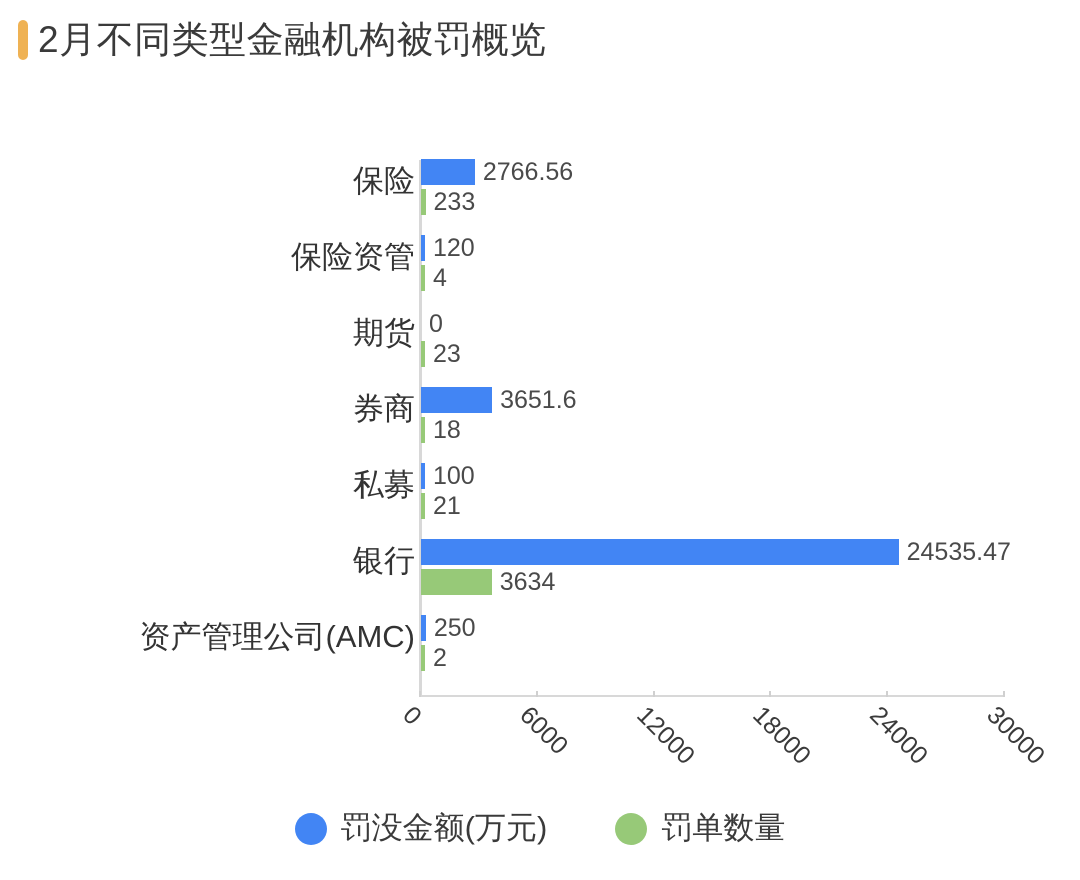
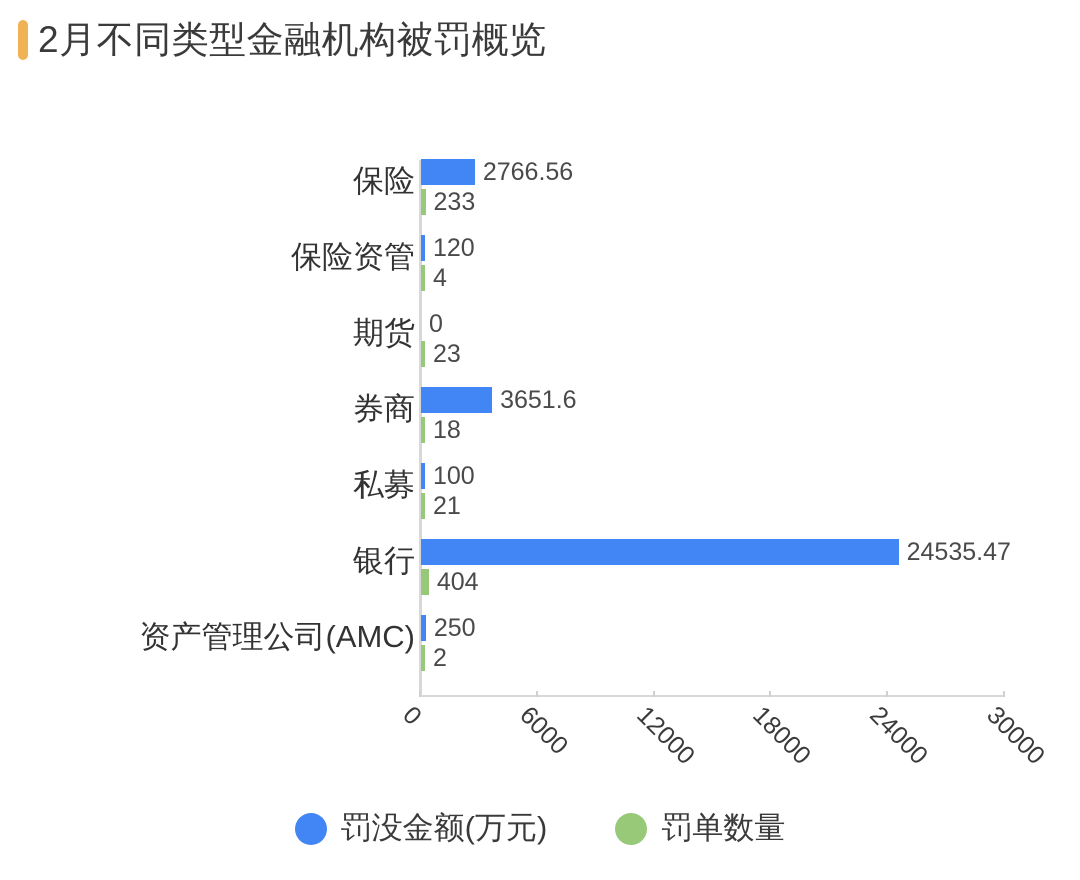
罚单数量/银行: 3634 -> 404
